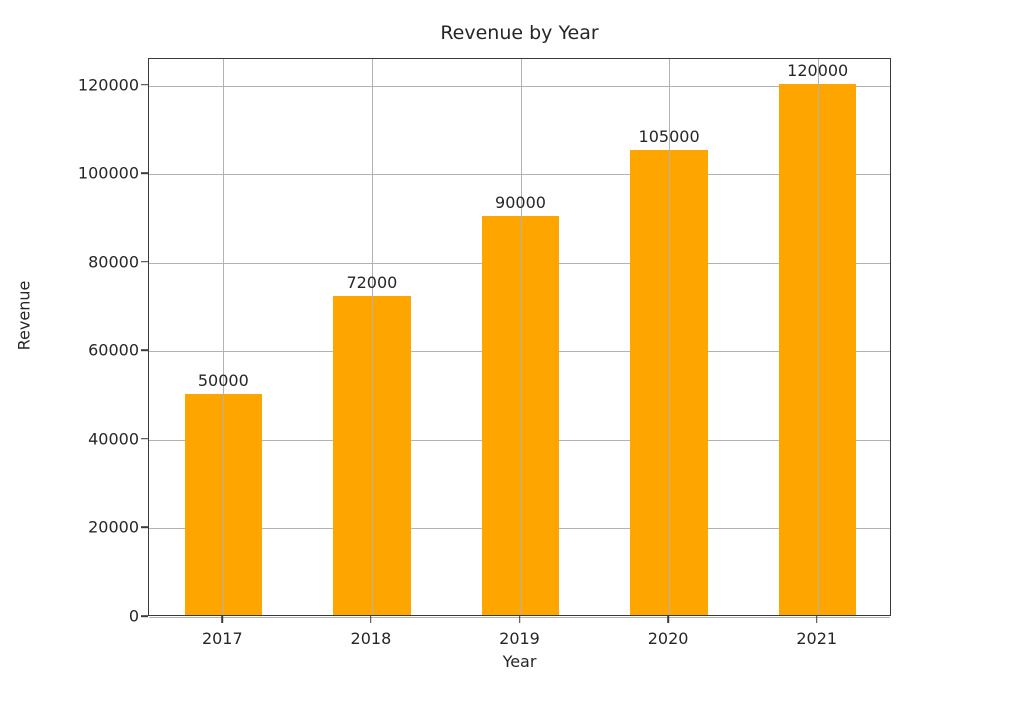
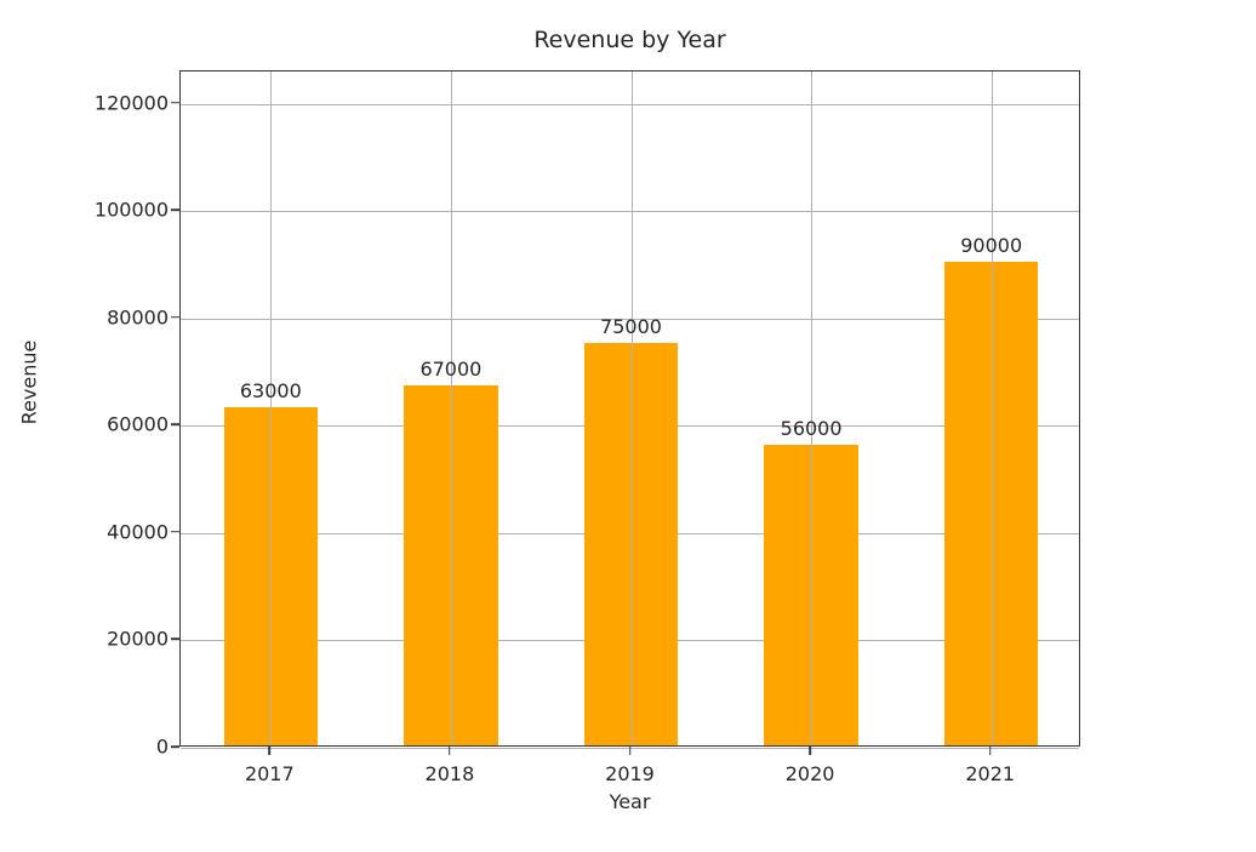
2017: 50000 -> 63000
2018: 72000 -> 67000
2019: 90000 -> 75000
2020: 105000 -> 56000
2021: 120000 -> 90000
